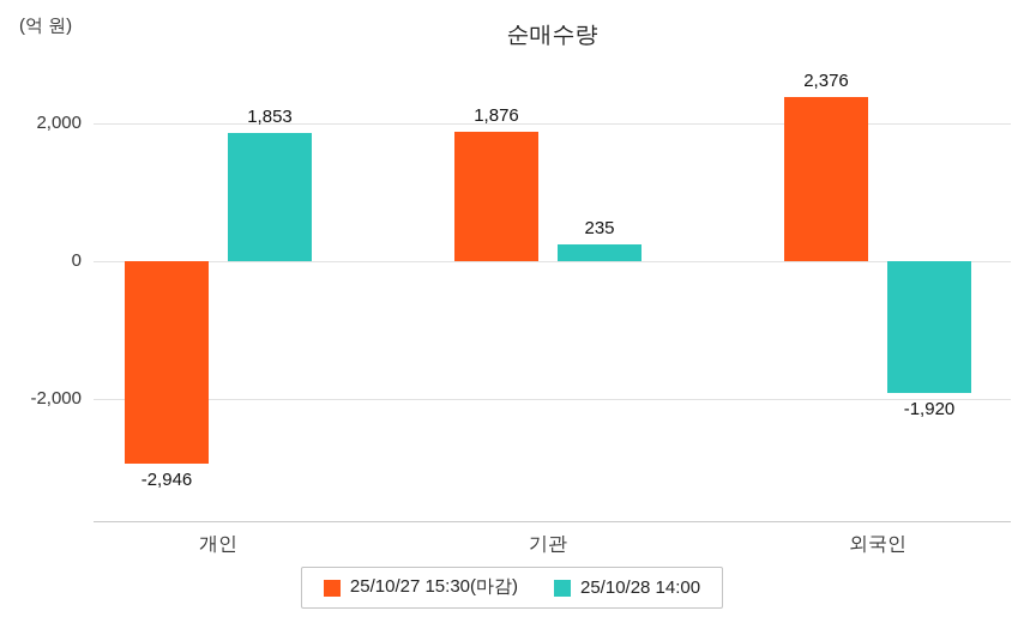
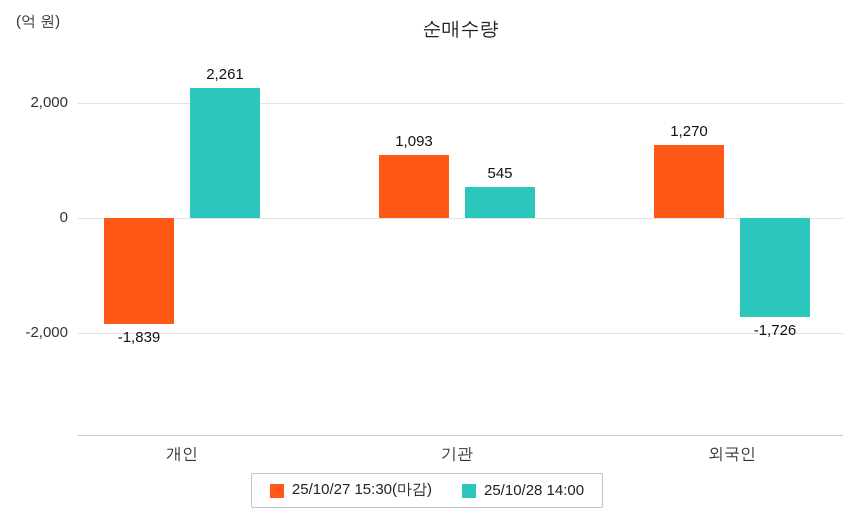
25/10/27 15:30(마감)/개인: -2,946 -> -1,839
25/10/28 14:00/개인: 1,853 -> 2,261
25/10/27 15:30(마감)/기관: 1,876 -> 1,093
25/10/28 14:00/기관: 235 -> 545
25/10/27 15:30(마감)/외국인: 2,376 -> 1,270
25/10/28 14:00/외국인: -1,920 -> -1,726
